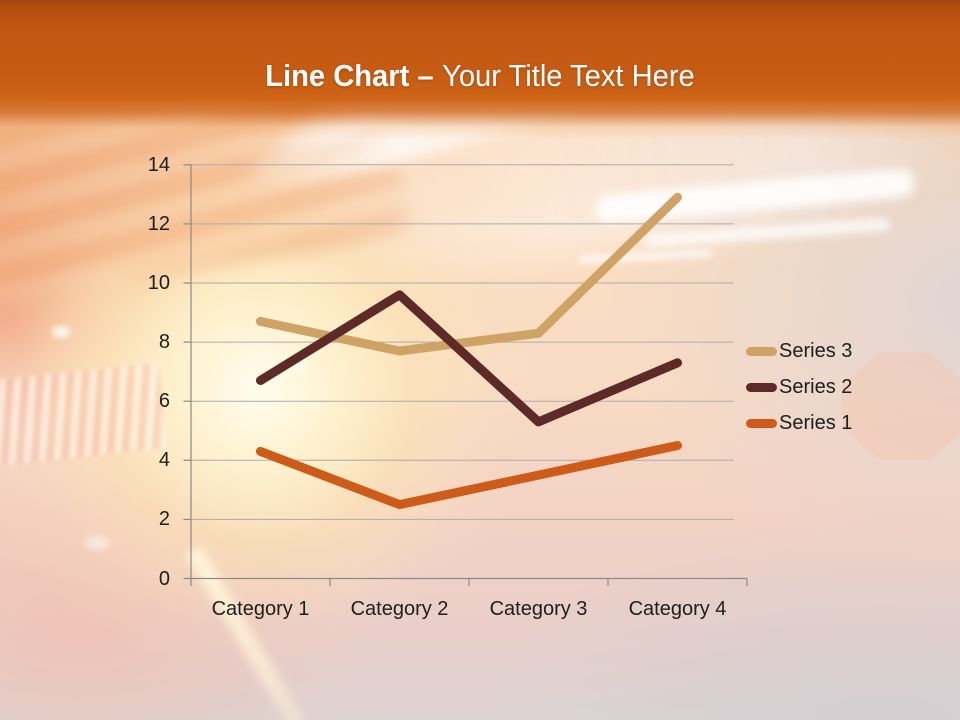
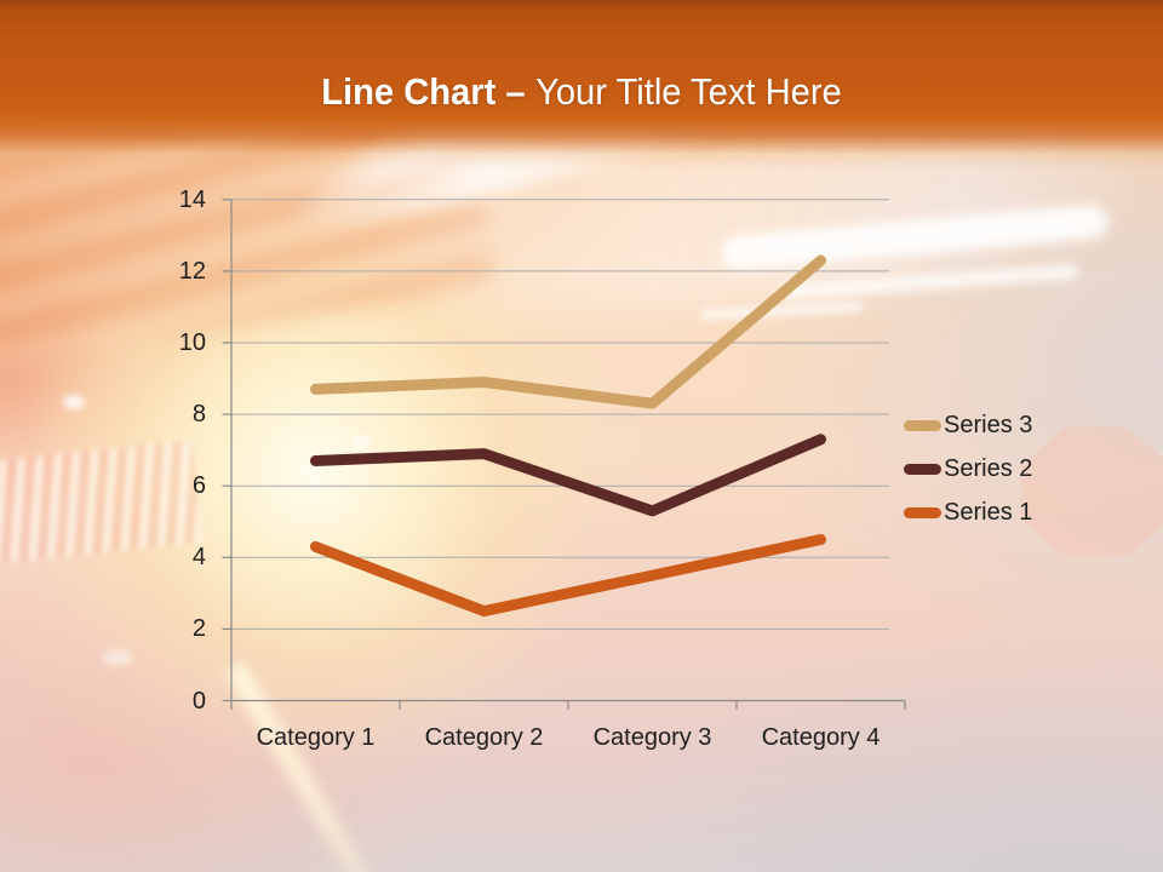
Series 3/Category 2: 7.7 -> 8.9
Series 2/Category 2: 9.6 -> 6.9
Series 3/Category 4: 12.9 -> 12.3
